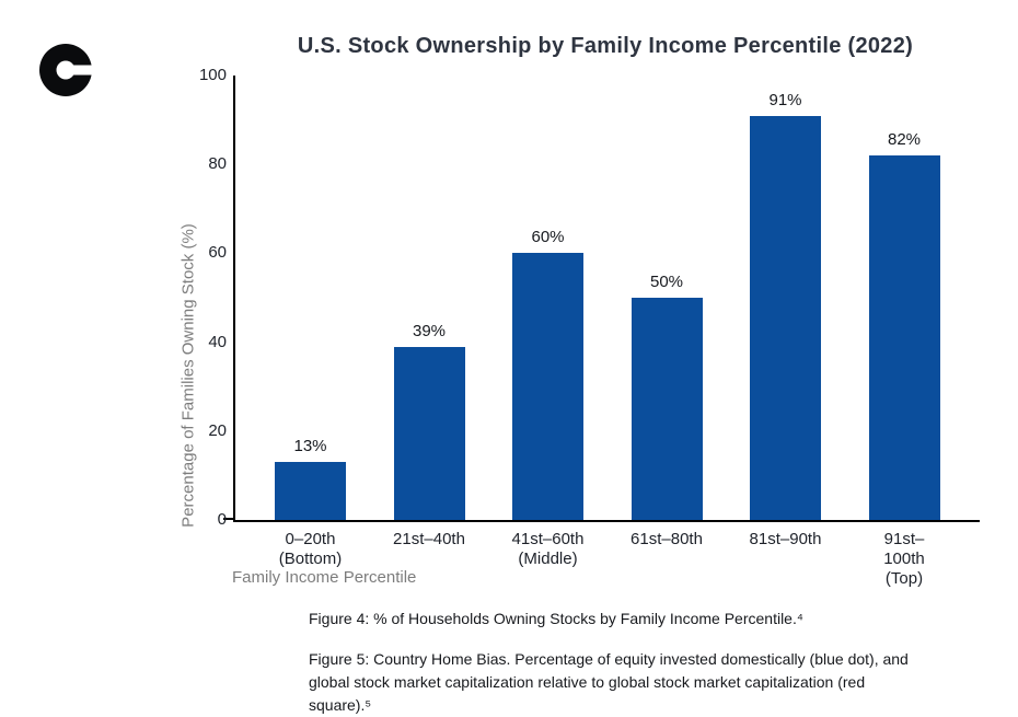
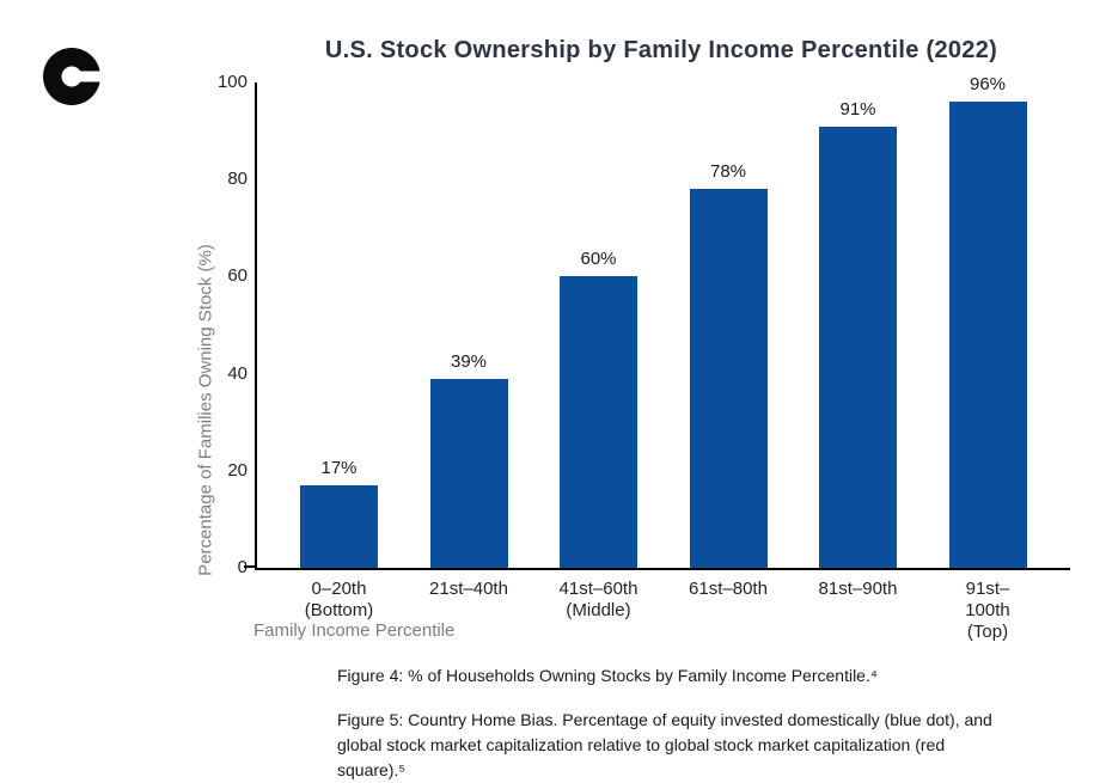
0–20th (Bottom): 13% -> 17%
61st–80th: 50% -> 78%
91st–100th (Top): 82% -> 96%
